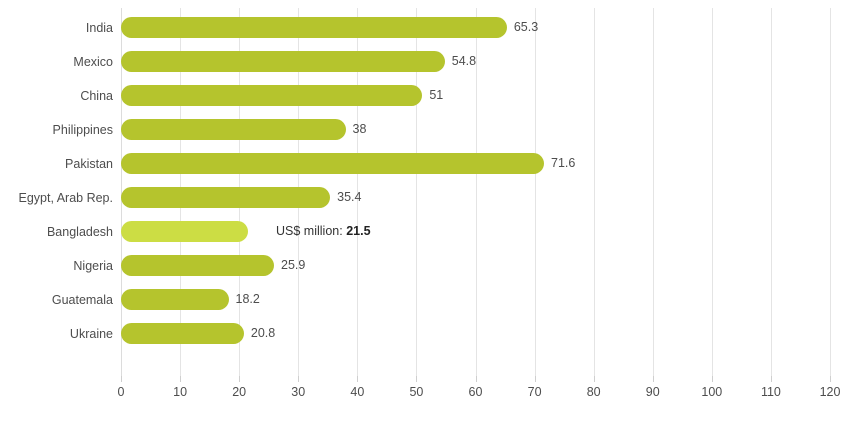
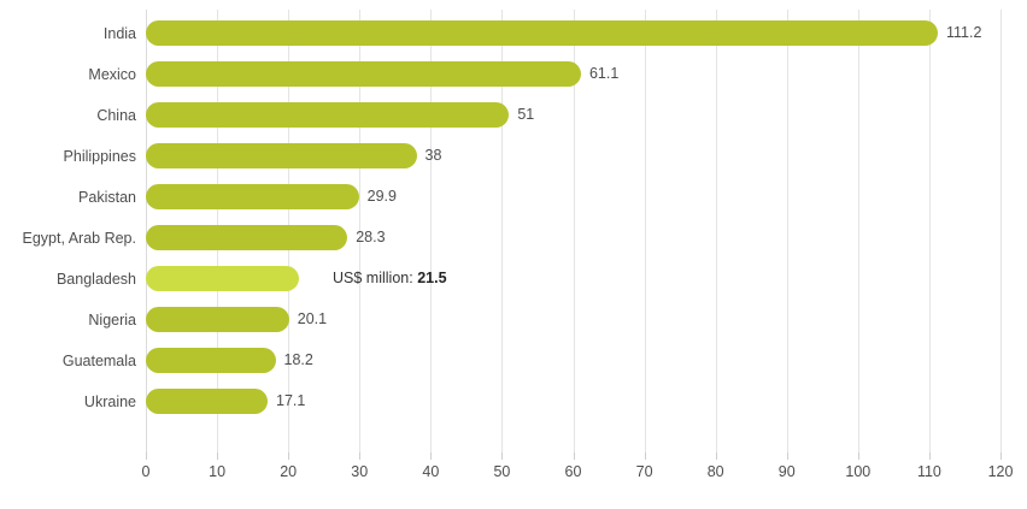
India: 65.3 -> 111.2
Mexico: 54.8 -> 61.1
Pakistan: 71.6 -> 29.9
Egypt, Arab Rep.: 35.4 -> 28.3
Nigeria: 25.9 -> 20.1
Ukraine: 20.8 -> 17.1
